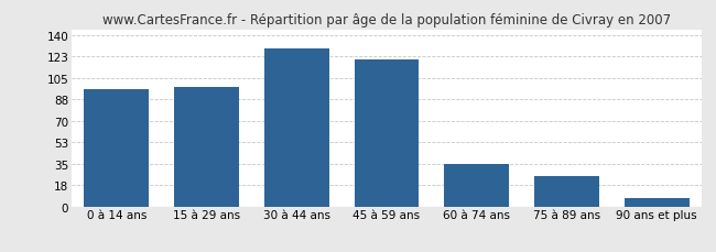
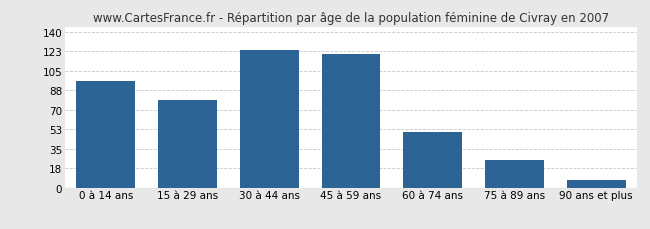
15 à 29 ans: 98 -> 79
30 à 44 ans: 129 -> 124
60 à 74 ans: 35 -> 50
